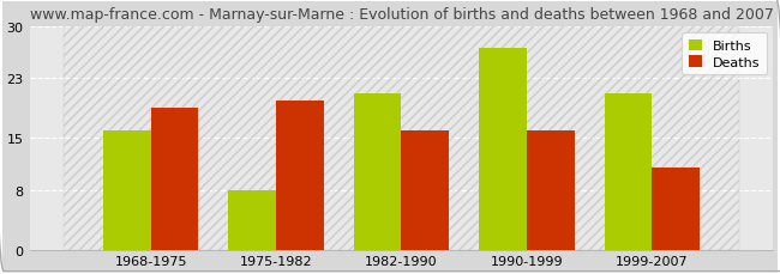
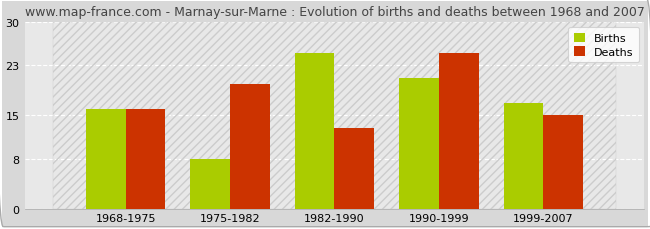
Deaths/1968-1975: 19 -> 16
Births/1982-1990: 21 -> 25
Deaths/1982-1990: 16 -> 13
Births/1990-1999: 27 -> 21
Deaths/1990-1999: 16 -> 25
Births/1999-2007: 21 -> 17
Deaths/1999-2007: 11 -> 15
